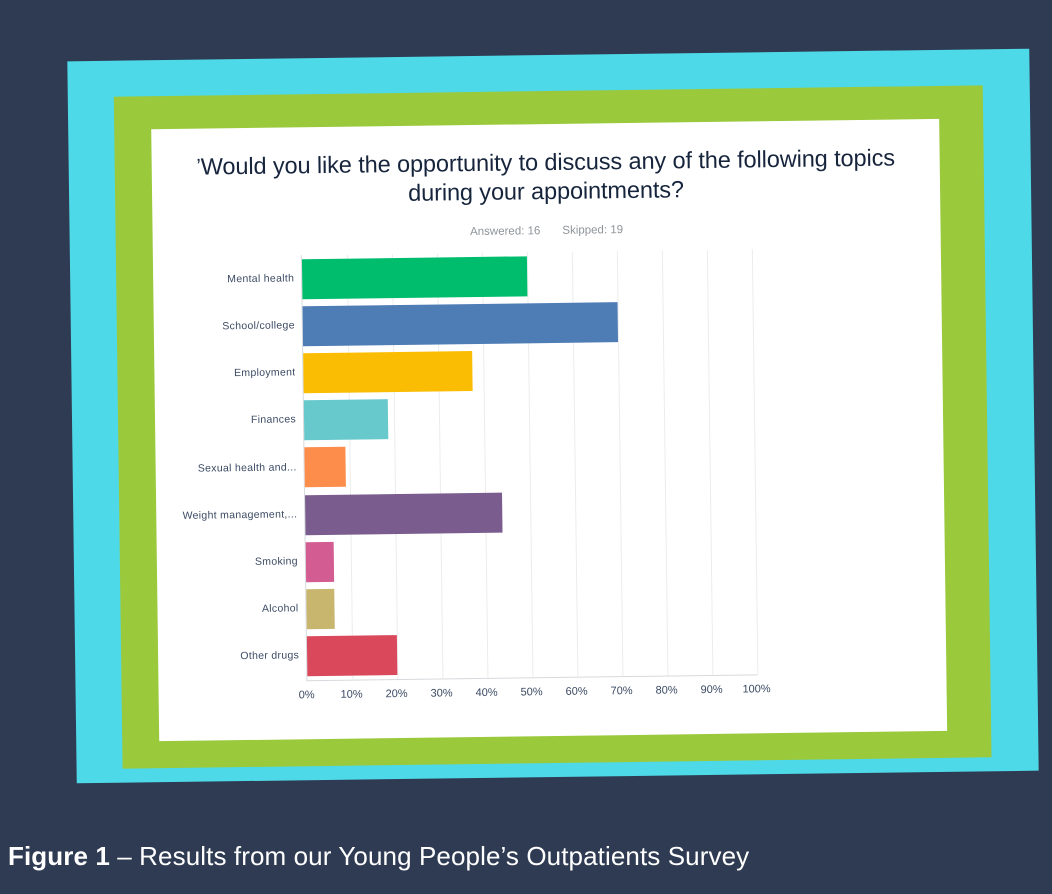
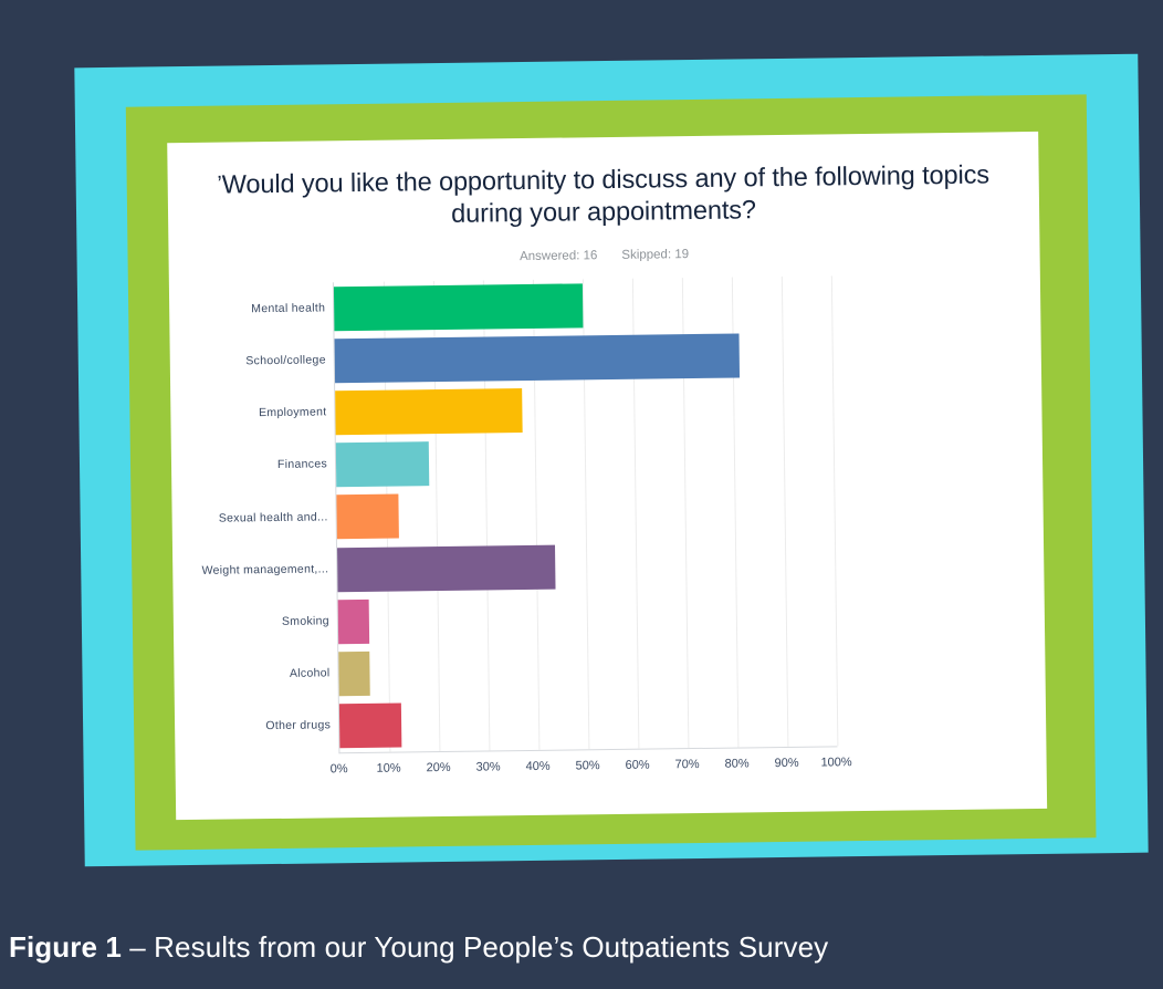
School/college: 70% -> 81%
Sexual health and...: 9% -> 12%
Other drugs: 20% -> 12%
